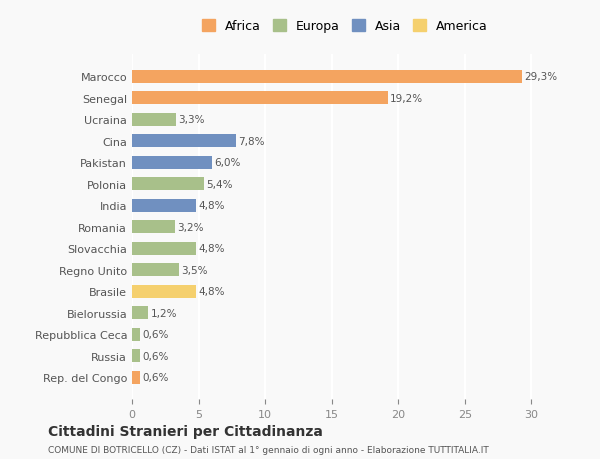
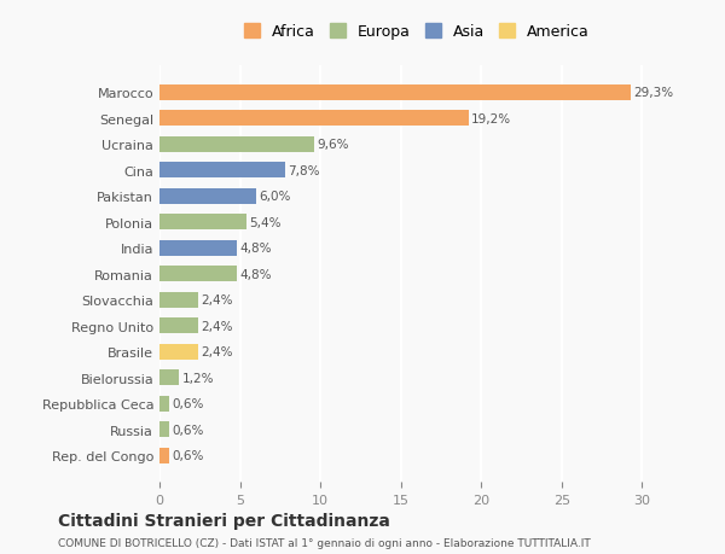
Ucraina: 3,3% -> 9,6%
Romania: 3,2% -> 4,8%
Slovacchia: 4,8% -> 2,4%
Regno Unito: 3,5% -> 2,4%
Brasile: 4,8% -> 2,4%
